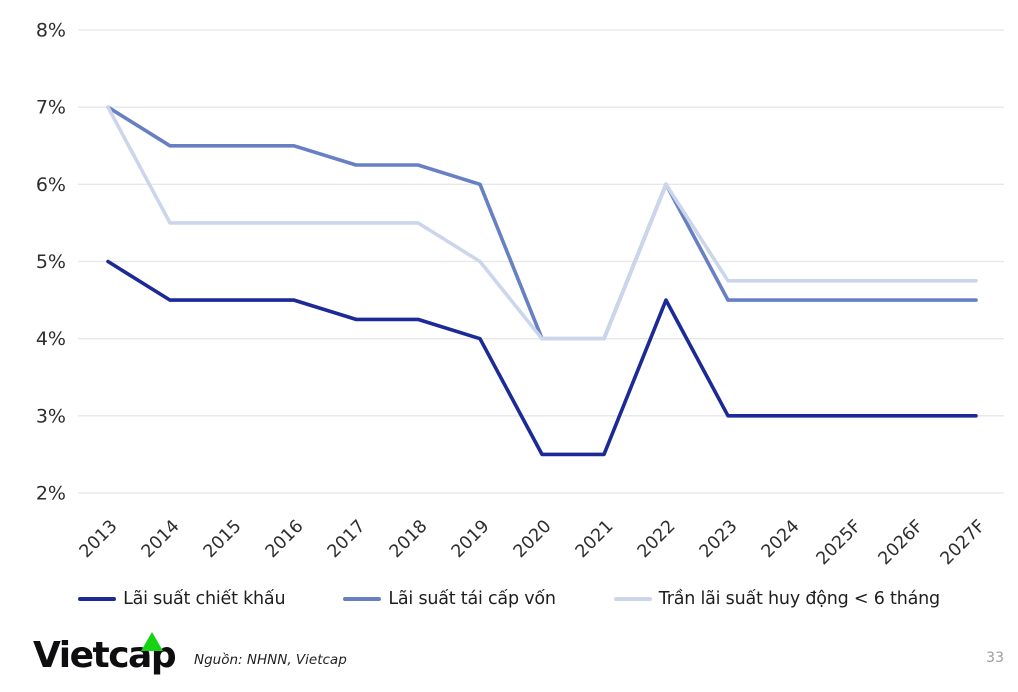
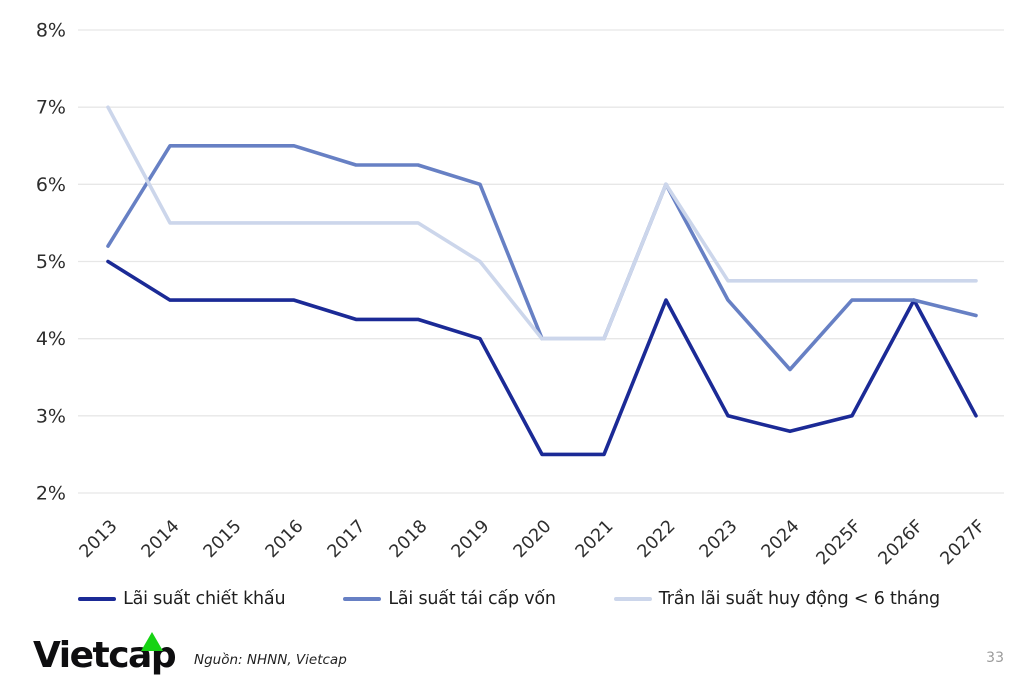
Lãi suất tái cấp vốn/2013: 7.0% -> 5.2%
Lãi suất chiết khấu/2024: 3.0% -> 2.8%
Lãi suất tái cấp vốn/2024: 4.5% -> 3.6%
Lãi suất chiết khấu/2026F: 3.0% -> 4.5%
Lãi suất tái cấp vốn/2027F: 4.5% -> 4.3%
